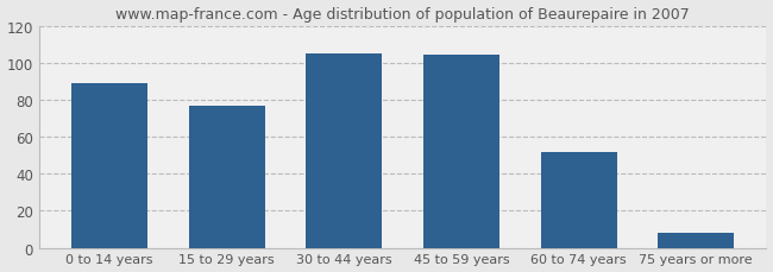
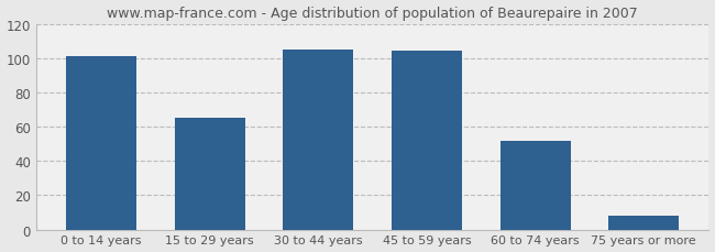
0 to 14 years: 89 -> 101
15 to 29 years: 77 -> 65
